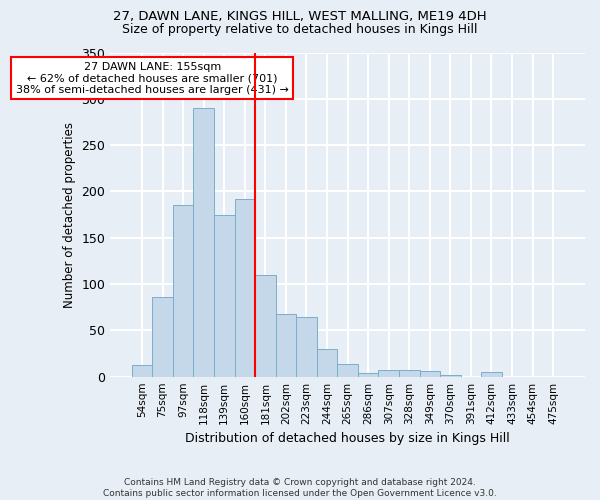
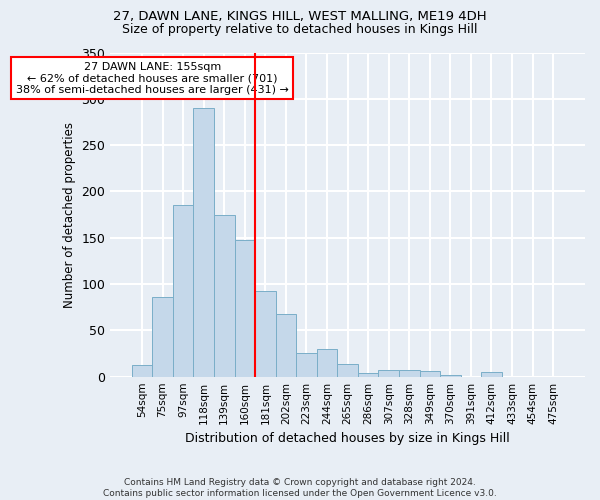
160sqm: 192 -> 148
181sqm: 110 -> 93
223sqm: 64 -> 26
